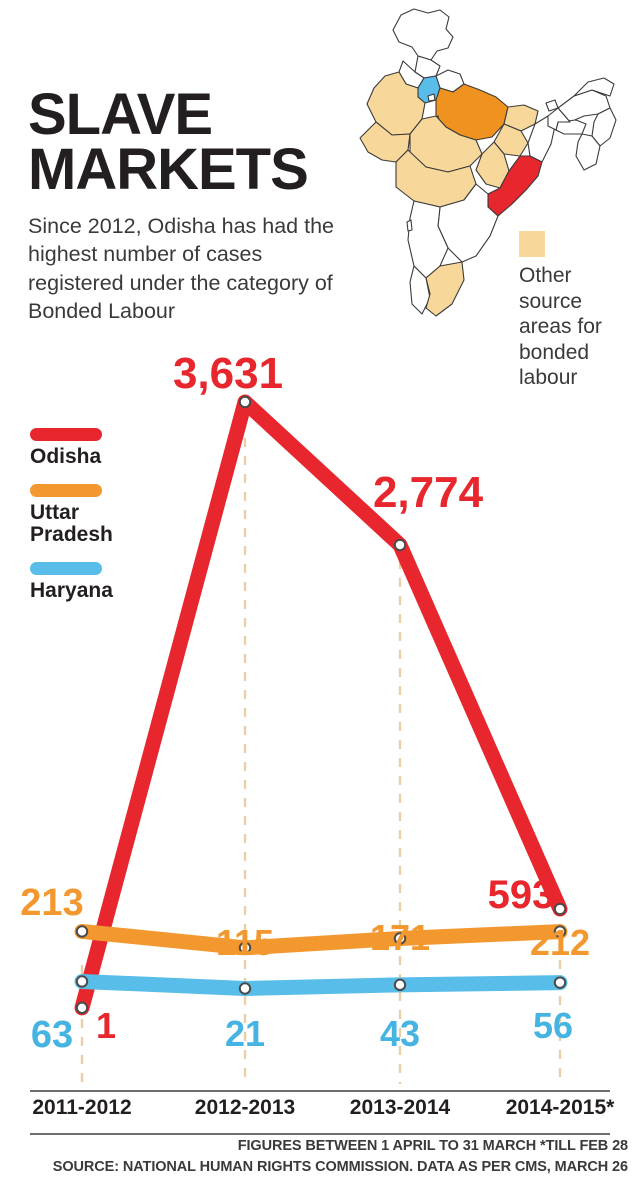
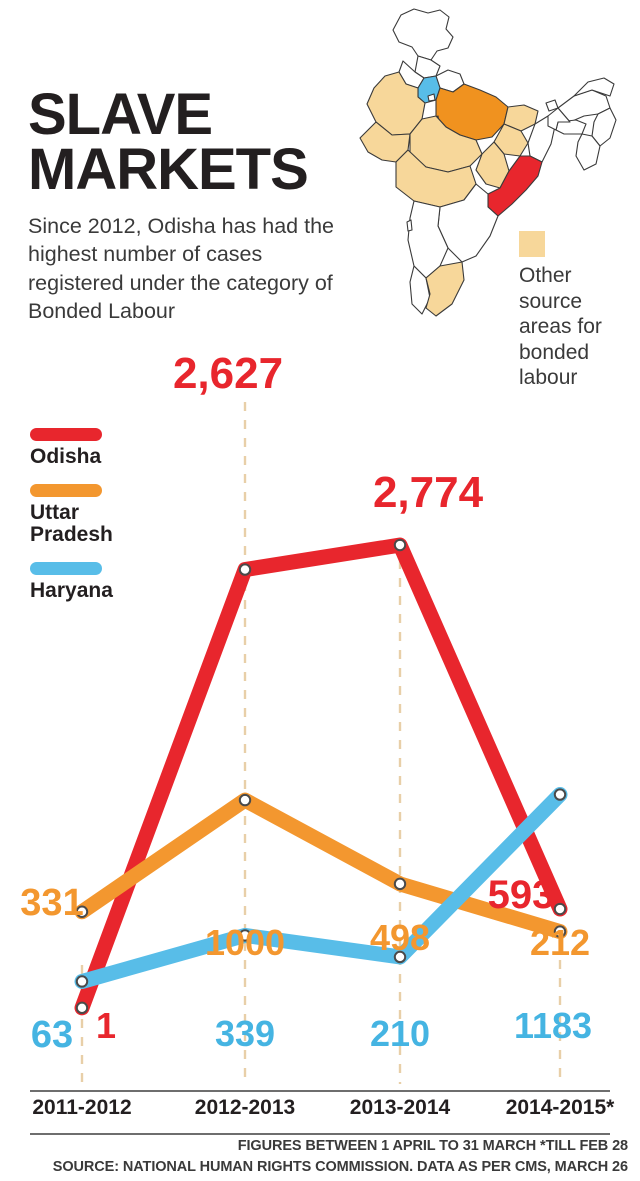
Uttar Pradesh/2011-2012: 213 -> 331
Odisha/2012-2013: 3,631 -> 2,627
Uttar Pradesh/2012-2013: 115 -> 1000
Haryana/2012-2013: 21 -> 339
Uttar Pradesh/2013-2014: 171 -> 498
Haryana/2013-2014: 43 -> 210
Haryana/2014-2015*: 56 -> 1183
